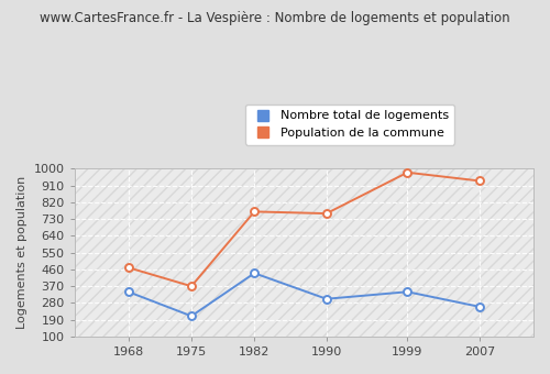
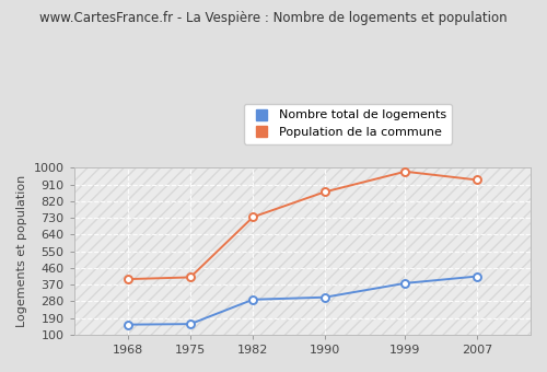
Nombre total de logements/1968: 340 -> 160
Population de la commune/1968: 470 -> 400
Nombre total de logements/1975: 210 -> 160
Population de la commune/1975: 370 -> 410
Nombre total de logements/1982: 440 -> 290
Population de la commune/1982: 770 -> 740
Population de la commune/1990: 760 -> 870
Nombre total de logements/1999: 340 -> 380
Nombre total de logements/2007: 260 -> 420
